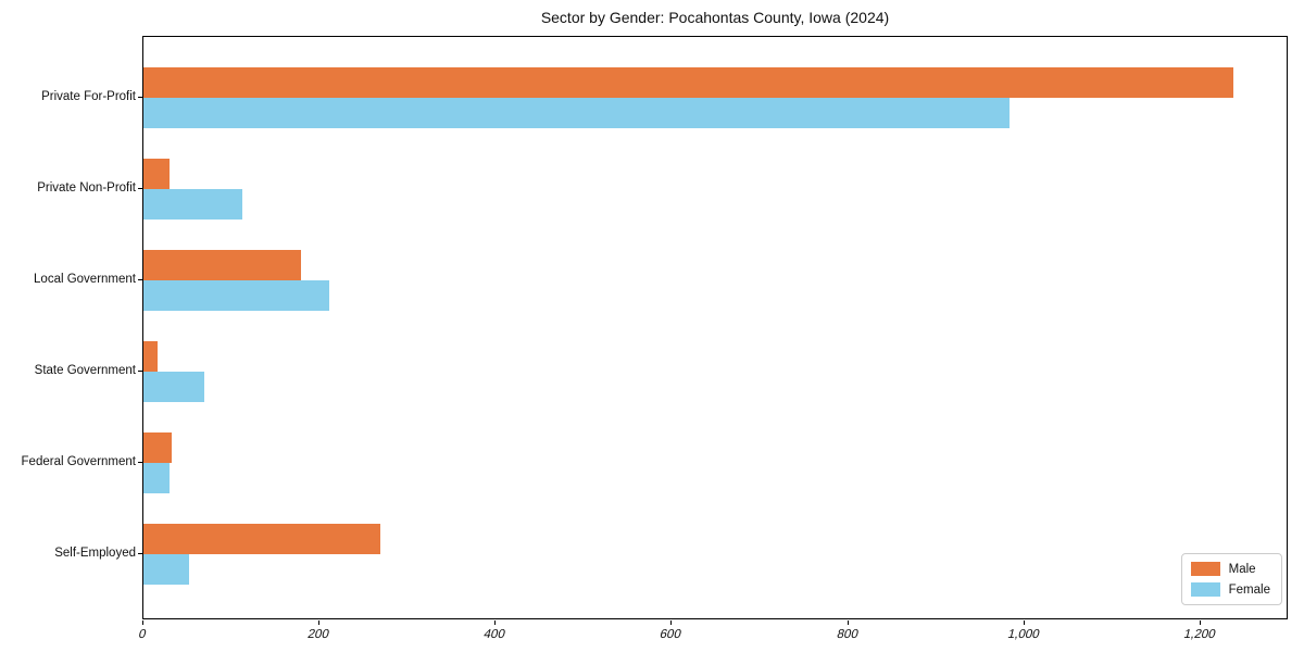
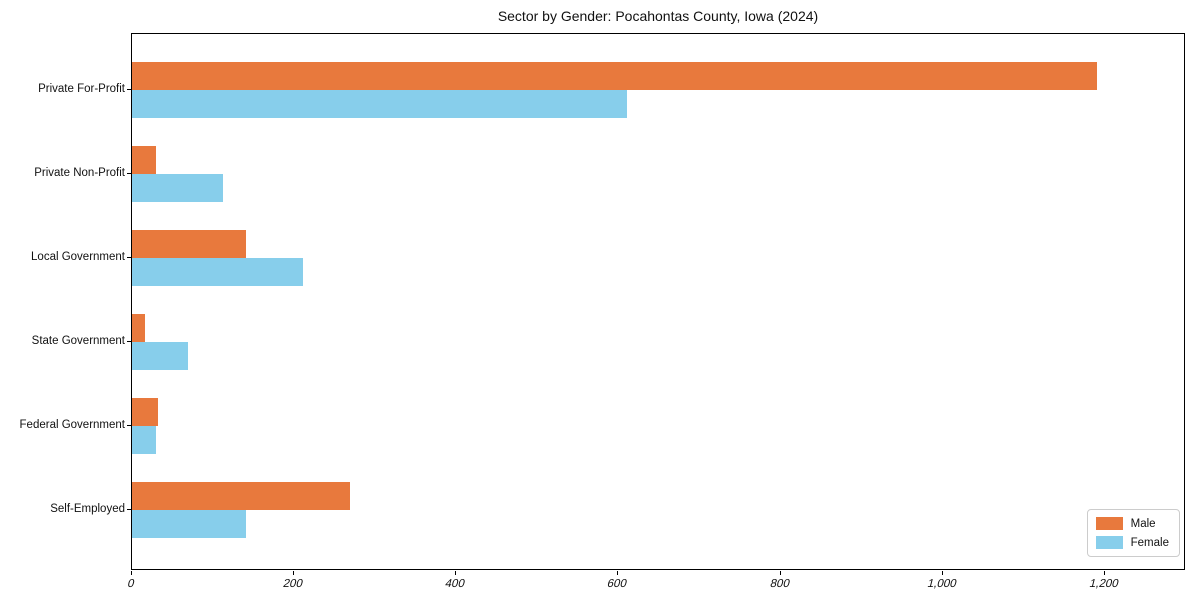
Male/Private For-Profit: 1240 -> 1190
Female/Private For-Profit: 980 -> 610
Male/Local Government: 180 -> 140
Female/Self-Employed: 50 -> 140
